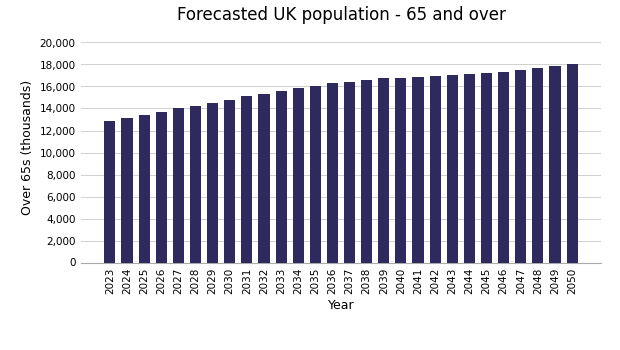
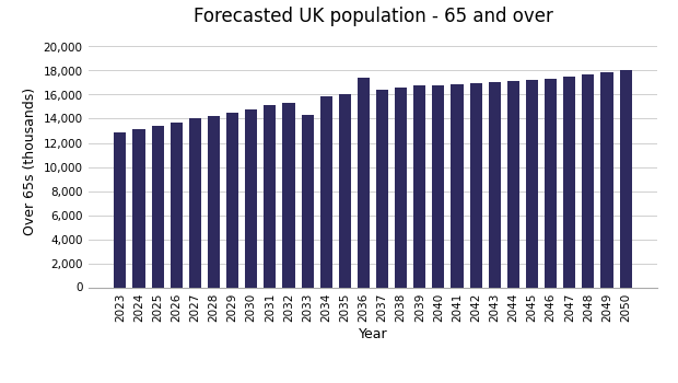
2033: 15,600 -> 14,300
2036: 16,400 -> 17,400
